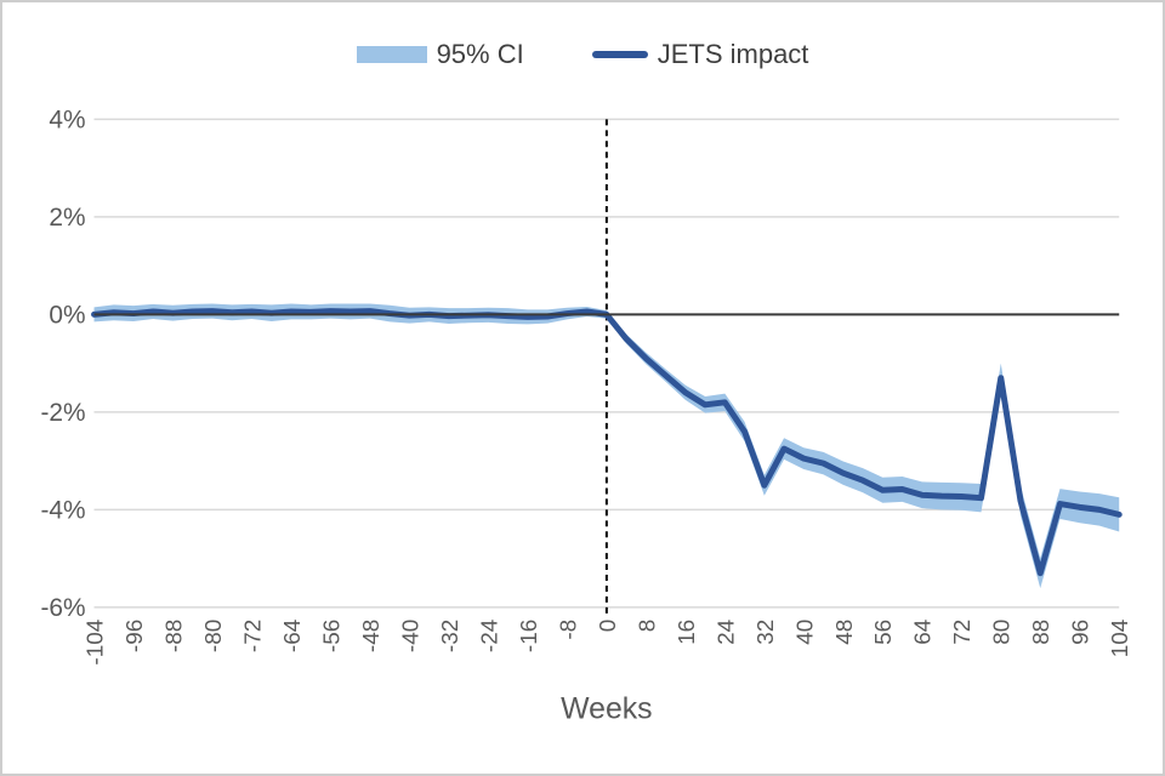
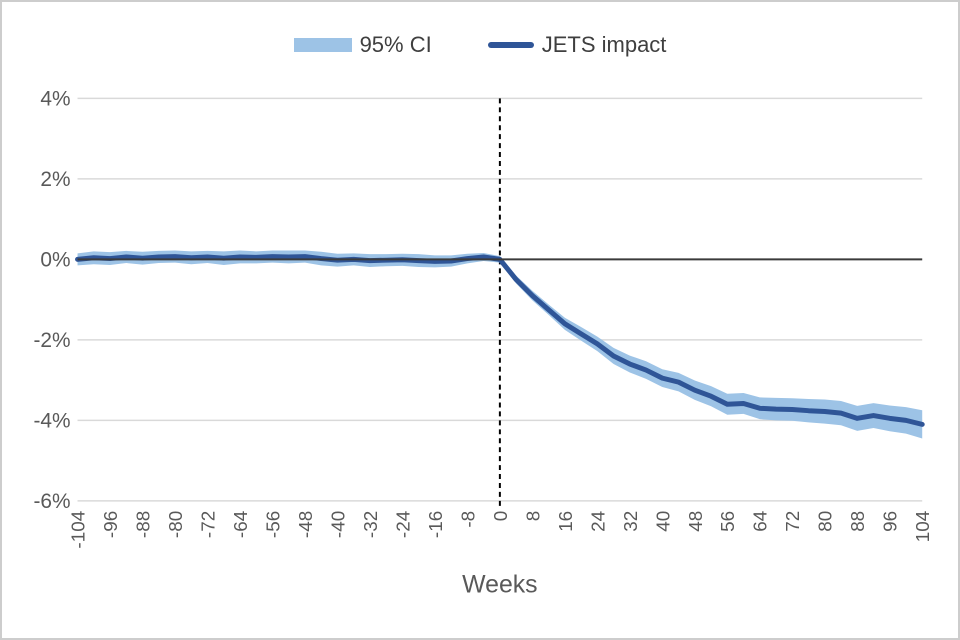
JETS impact/24: -1.8% -> -2.1%
JETS impact/32: -3.5% -> -2.6%
JETS impact/80: -1.3% -> -3.8%
JETS impact/88: -5.3% -> -4.0%
